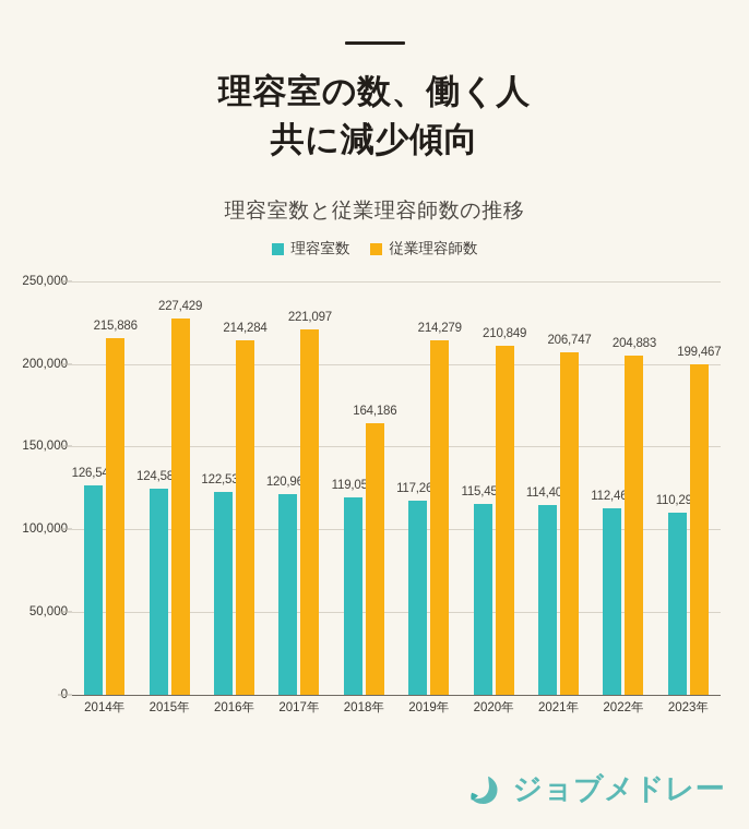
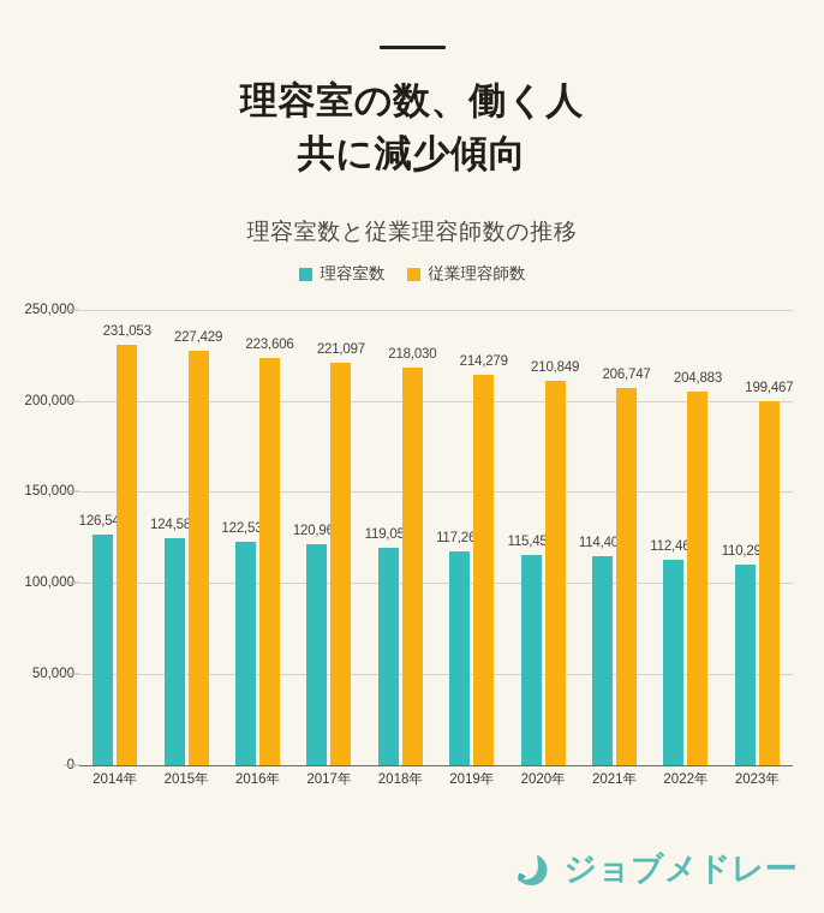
従業理容師数/2014年: 215,886 -> 231,053
従業理容師数/2016年: 214,284 -> 223,606
従業理容師数/2018年: 164,186 -> 218,030
